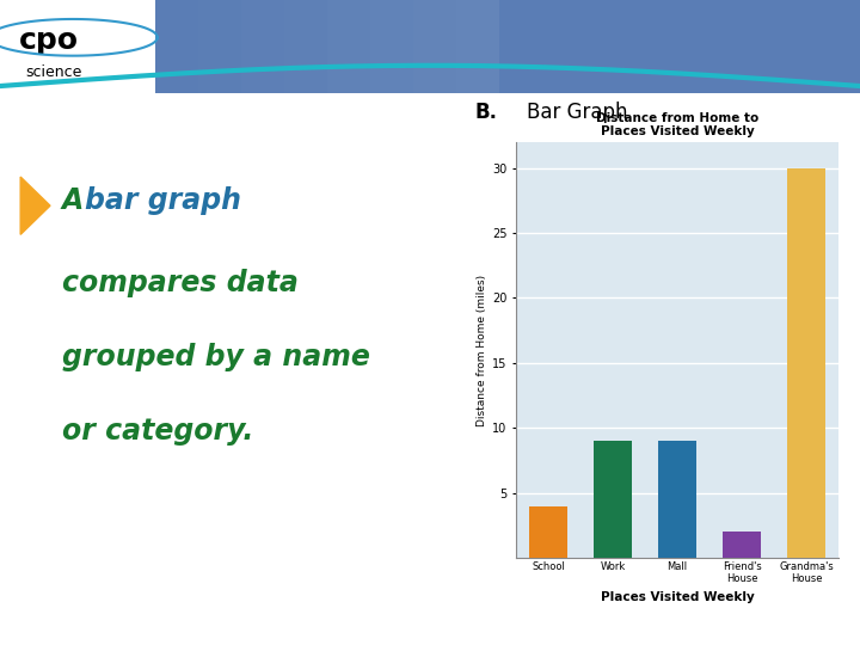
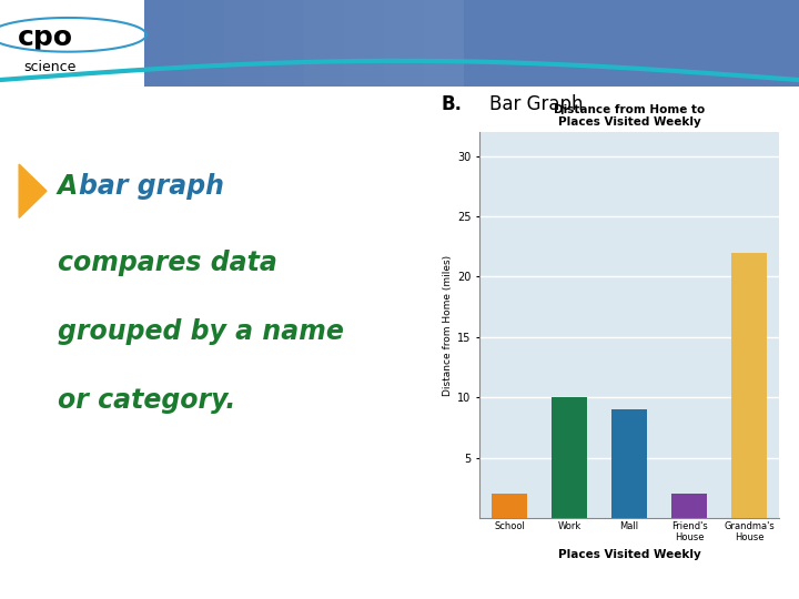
School: 4 -> 2
Work: 9 -> 10
Grandma's House: 30 -> 22
